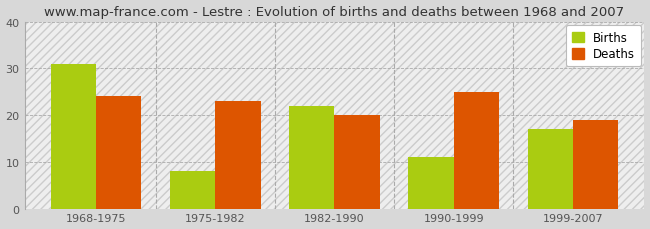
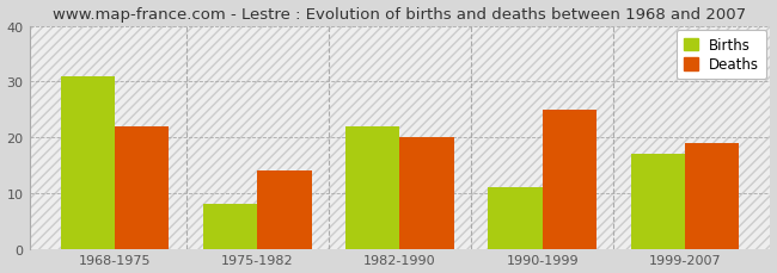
Deaths/1968-1975: 24 -> 22
Deaths/1975-1982: 23 -> 14
